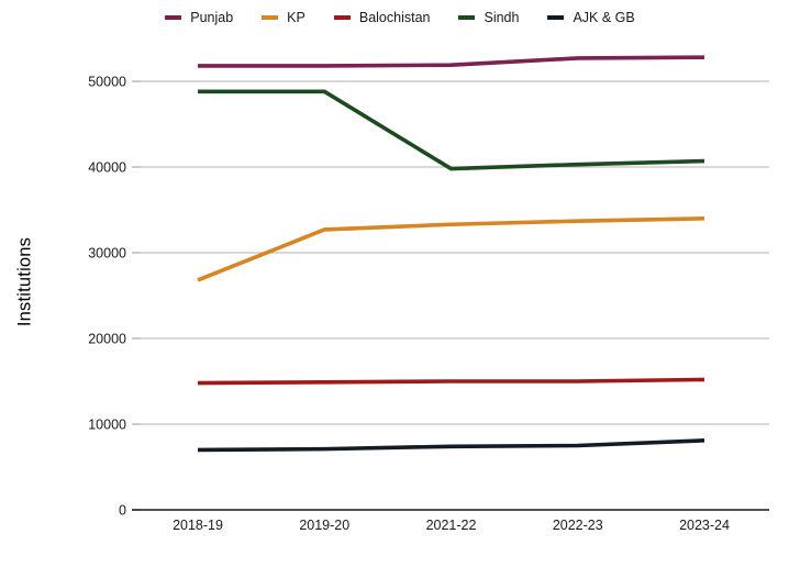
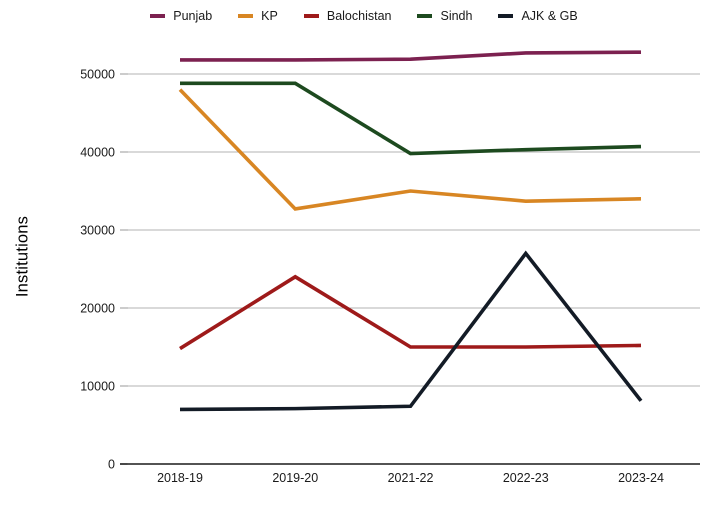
KP/2018-19: 27000 -> 48000
Balochistan/2019-20: 15000 -> 24000
KP/2021-22: 33000 -> 35000
AJK & GB/2022-23: 8000 -> 27000
